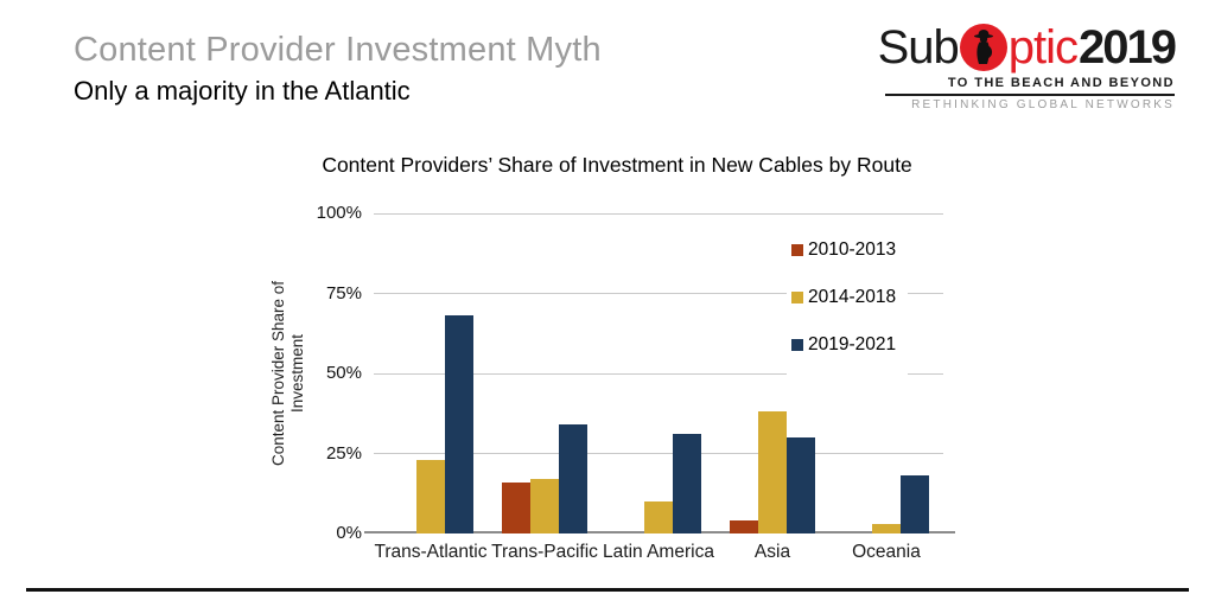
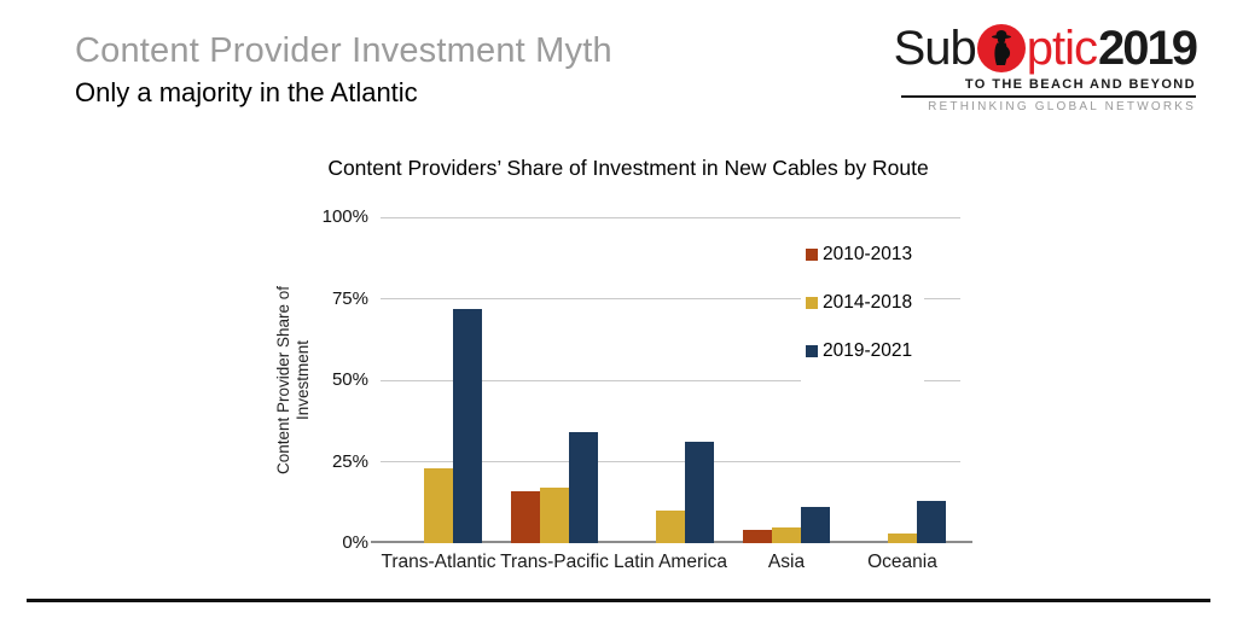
2019-2021/Trans-Atlantic: 68% -> 72%
2014-2018/Asia: 38% -> 5%
2019-2021/Asia: 30% -> 11%
2019-2021/Oceania: 18% -> 13%
